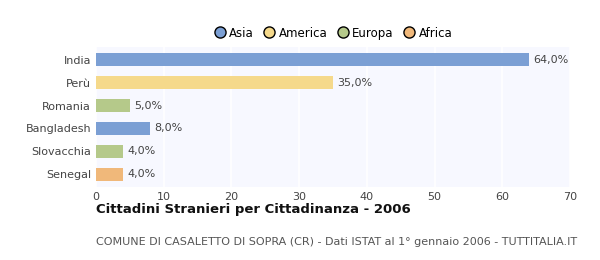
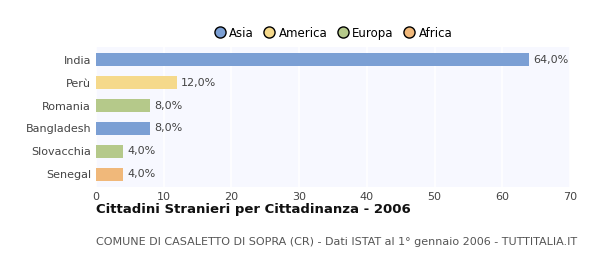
Perù: 35,0% -> 12,0%
Romania: 5,0% -> 8,0%
